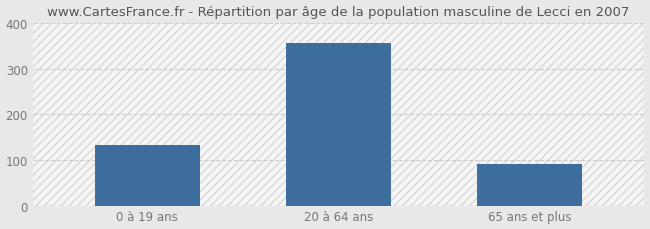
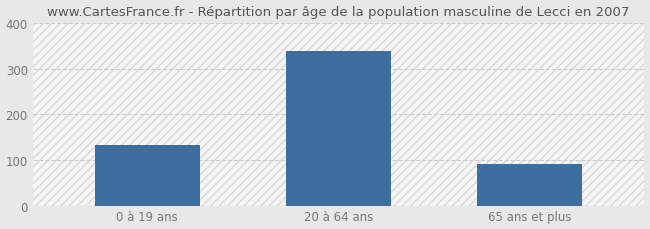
20 à 64 ans: 355 -> 338
